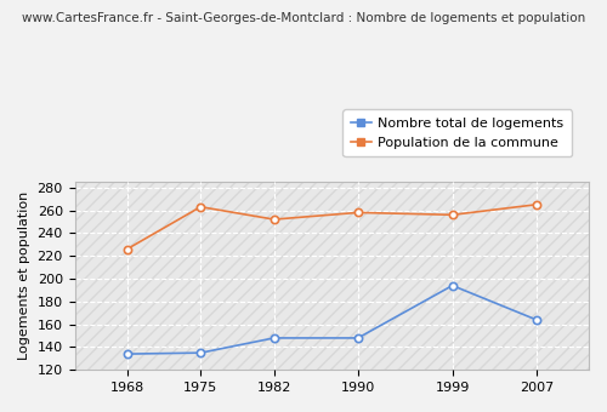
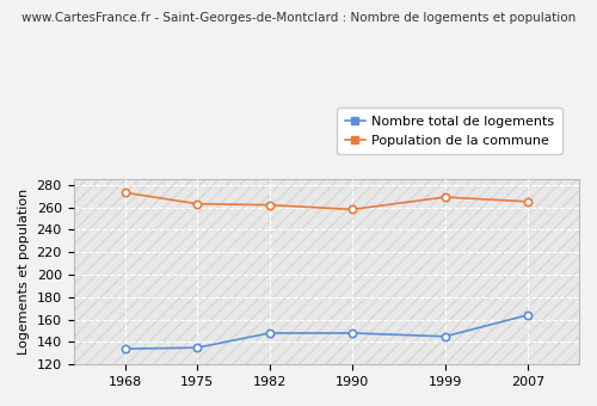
Population de la commune/1968: 226 -> 273
Population de la commune/1982: 252 -> 262
Nombre total de logements/1999: 194 -> 145
Population de la commune/1999: 256 -> 269
